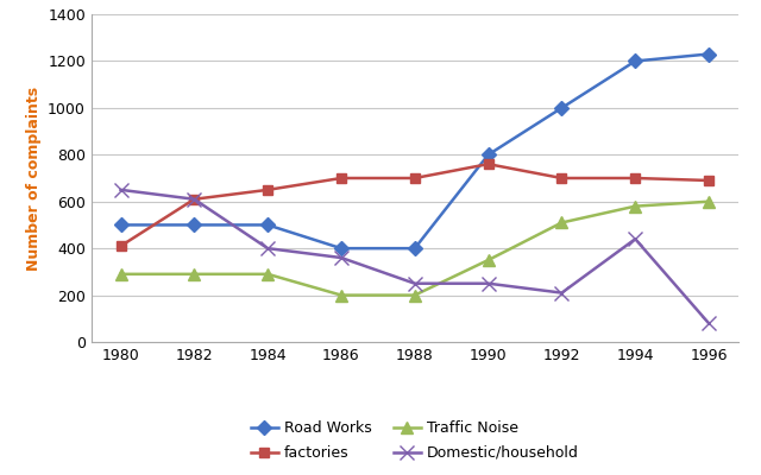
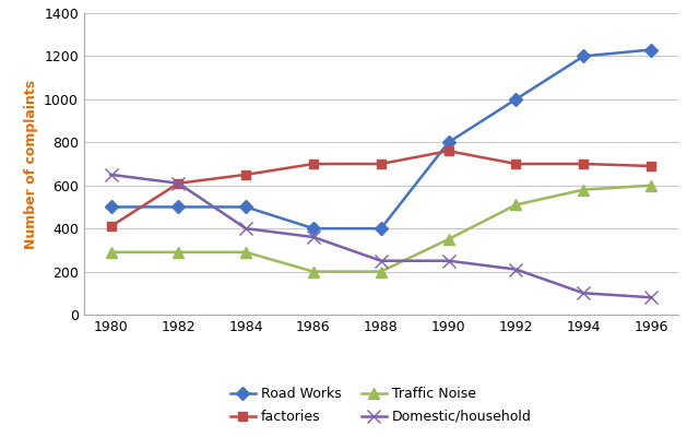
Domestic/household/1994: 440 -> 100
